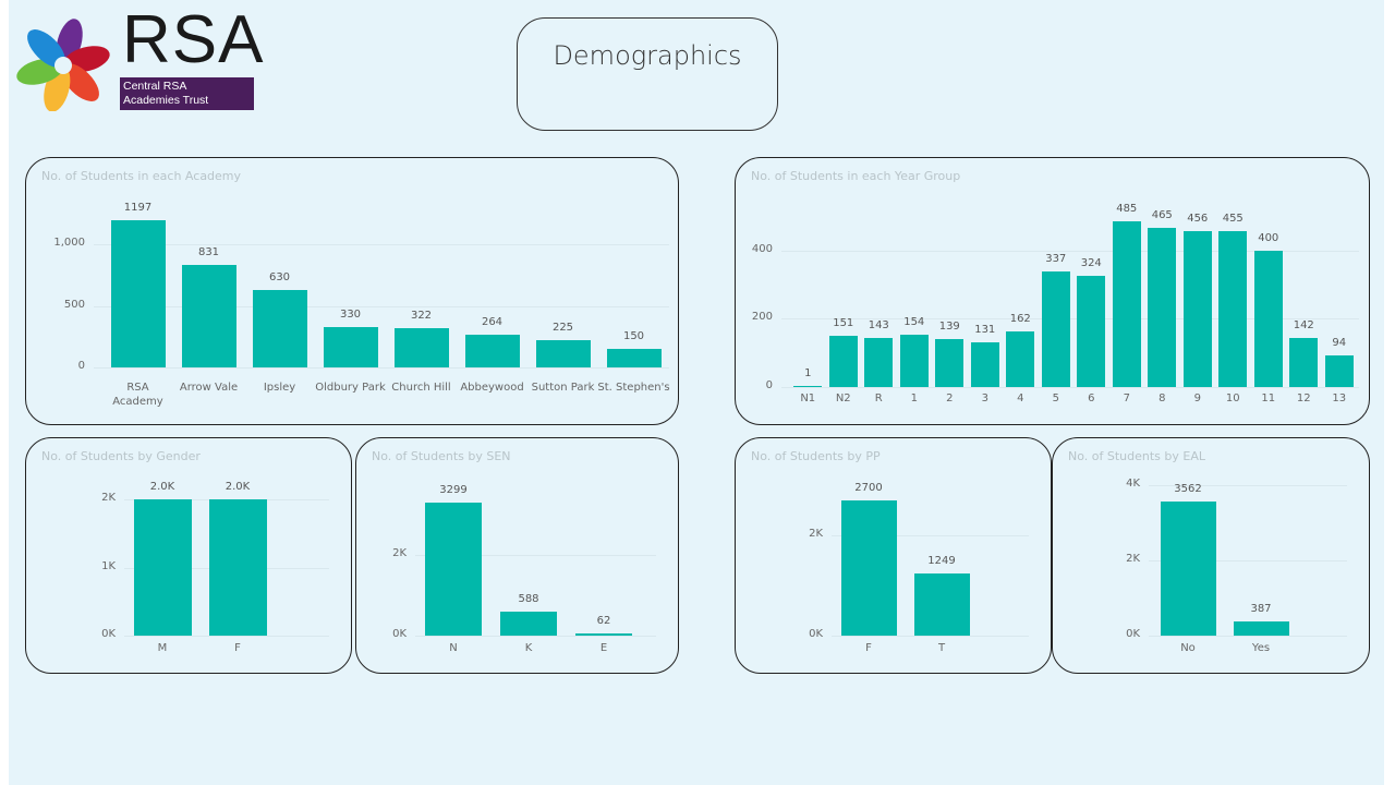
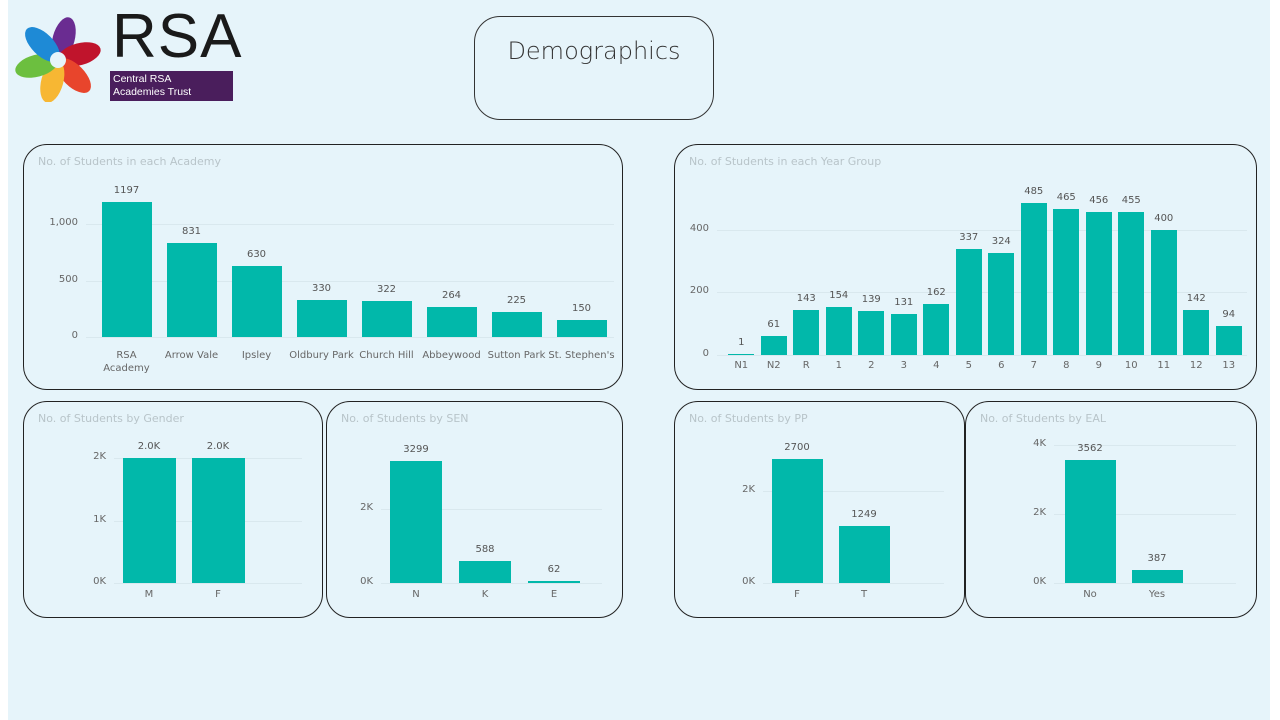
No. of Students in each Year Group/N2: 151 -> 61
